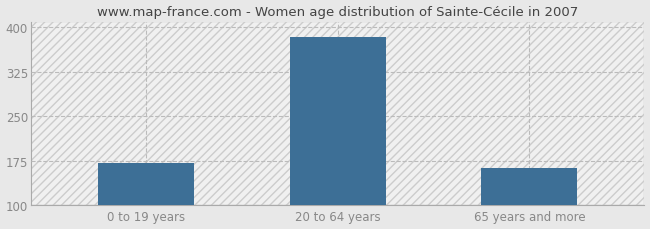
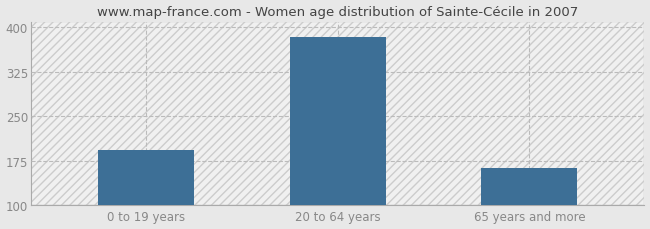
0 to 19 years: 170 -> 192
